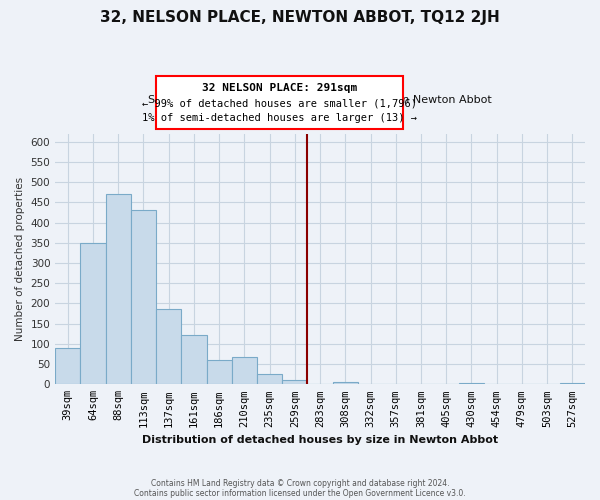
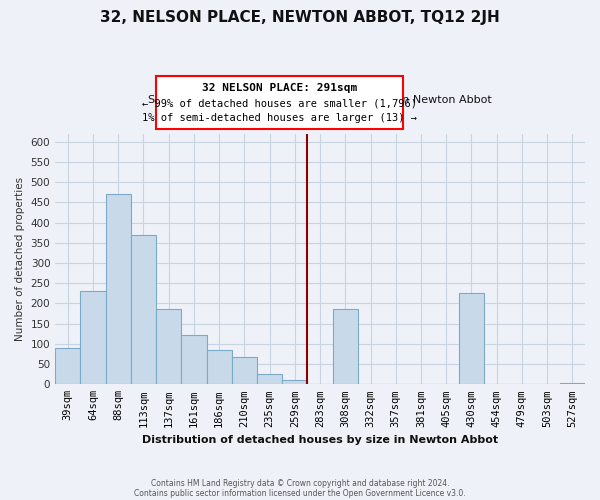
64sqm: 350 -> 230
113sqm: 430 -> 370
186sqm: 60 -> 85
308sqm: 5 -> 185
430sqm: 3 -> 225
